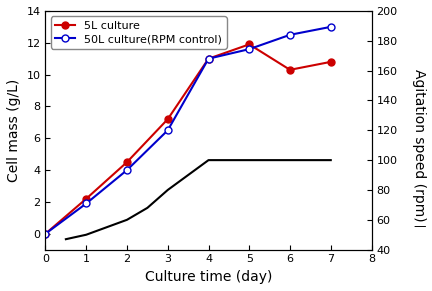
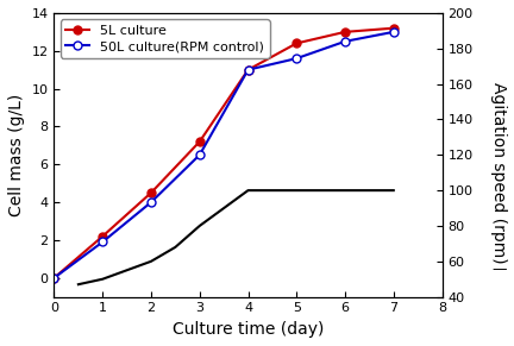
5L culture/5: 11.9 -> 12.4
5L culture/6: 10.3 -> 13.0
5L culture/7: 10.8 -> 13.2
